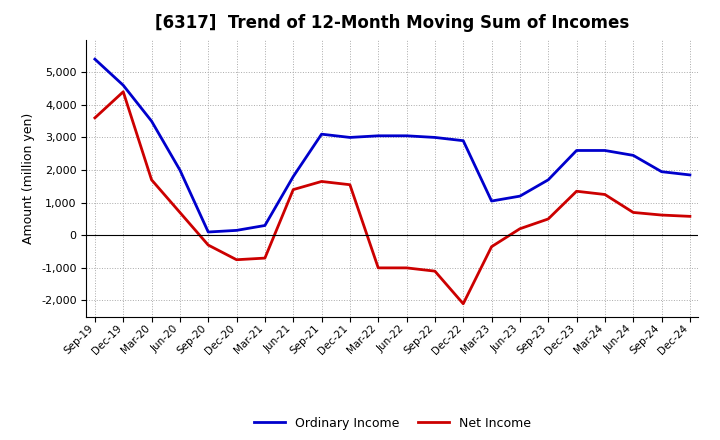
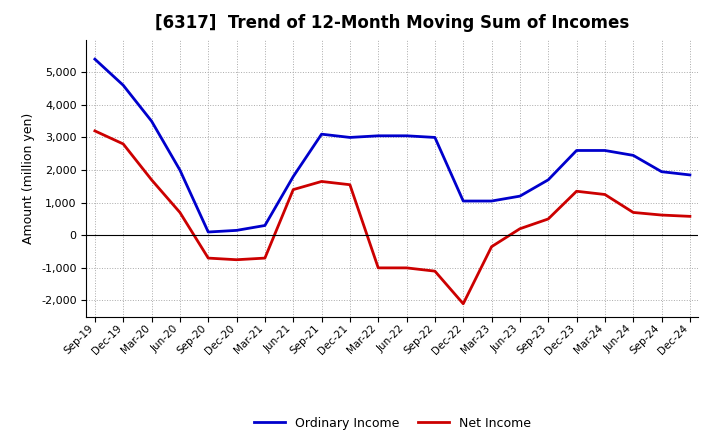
Net Income/Sep-19: 3,600 -> 3,200
Net Income/Dec-19: 4,400 -> 2,800
Net Income/Sep-20: -300 -> -700
Ordinary Income/Dec-22: 2,900 -> 1,050
